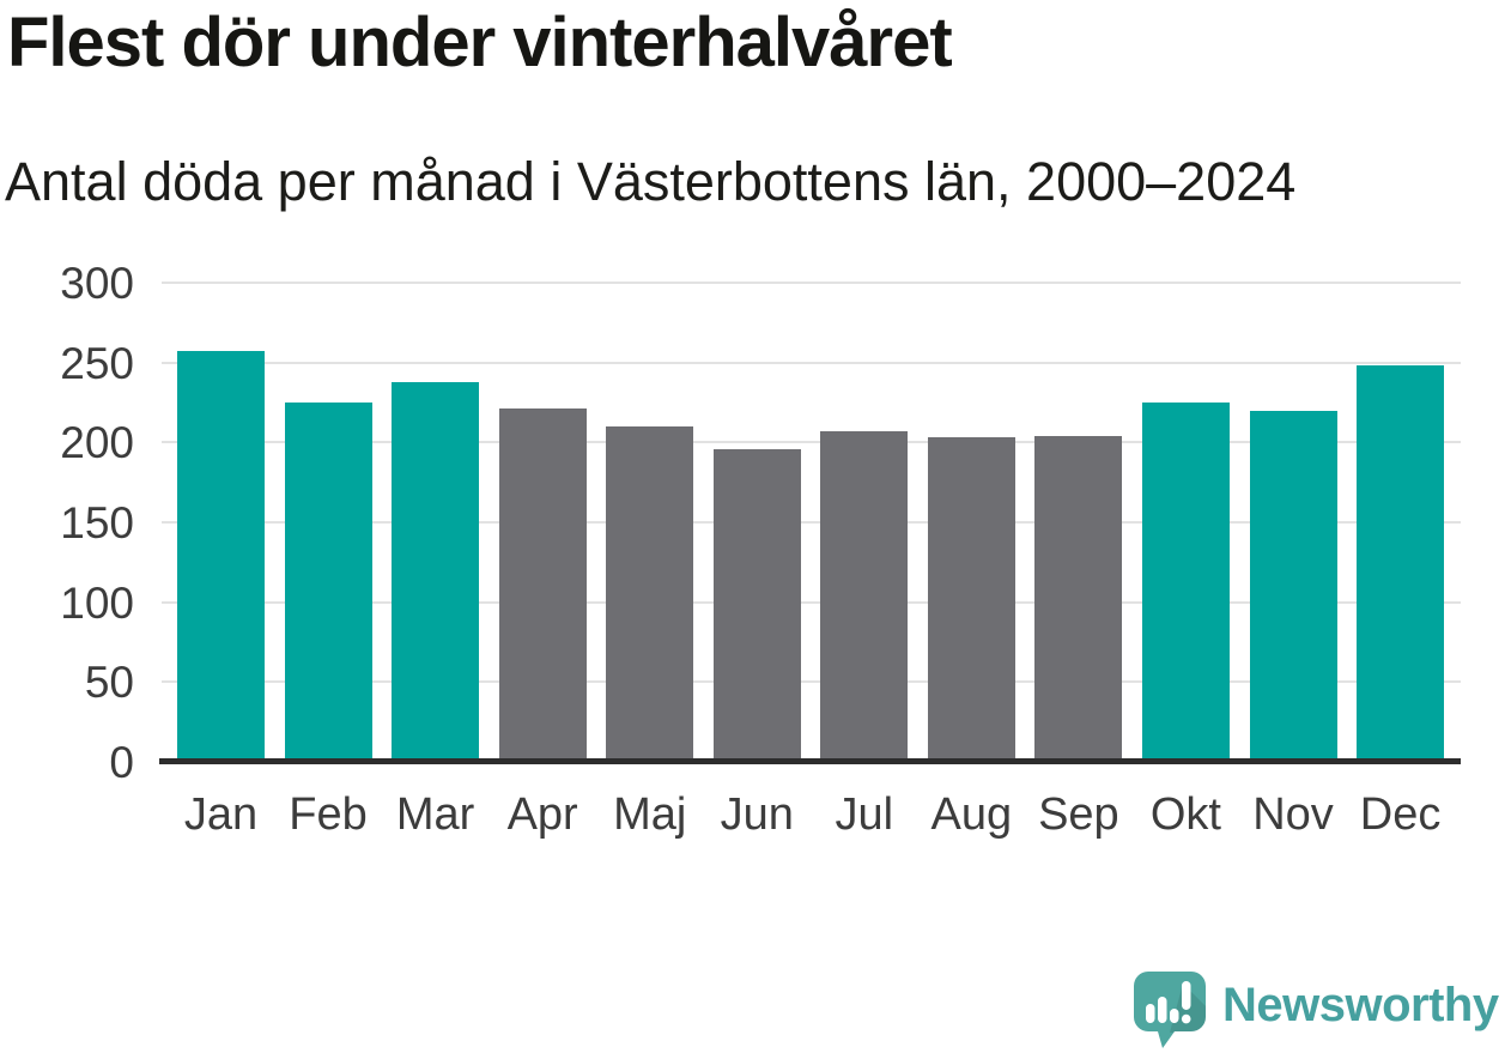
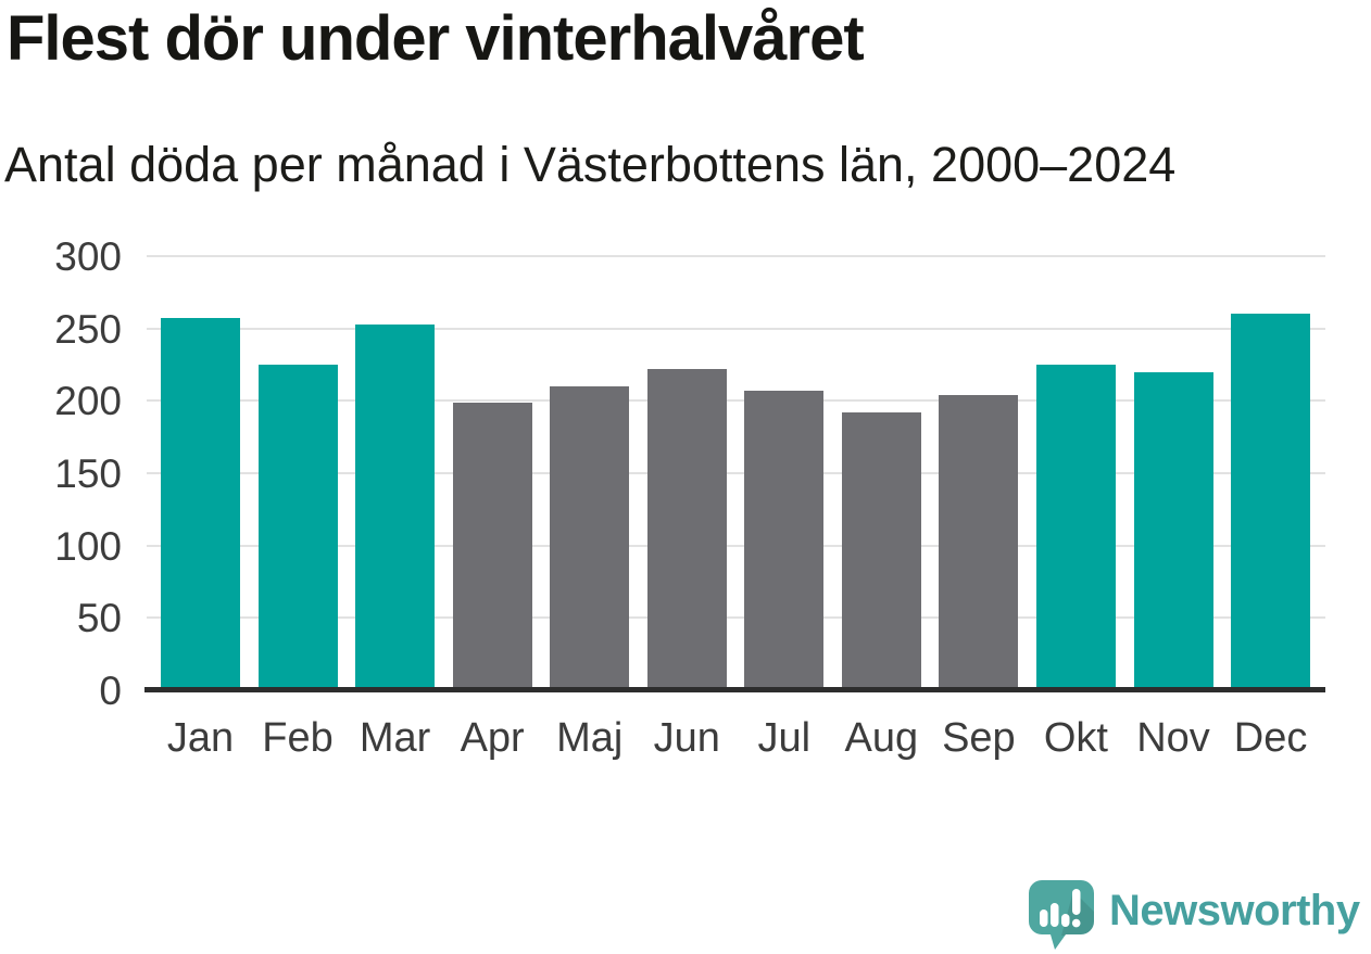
Mar: 238 -> 253
Apr: 221 -> 199
Jun: 196 -> 222
Aug: 203 -> 192
Dec: 248 -> 260
